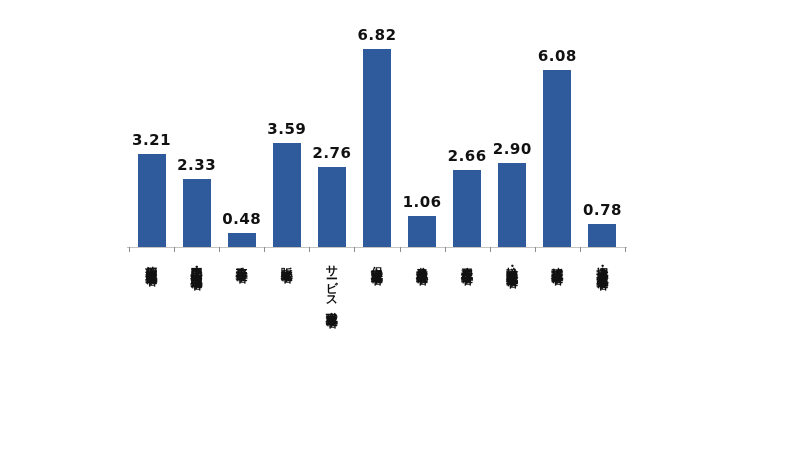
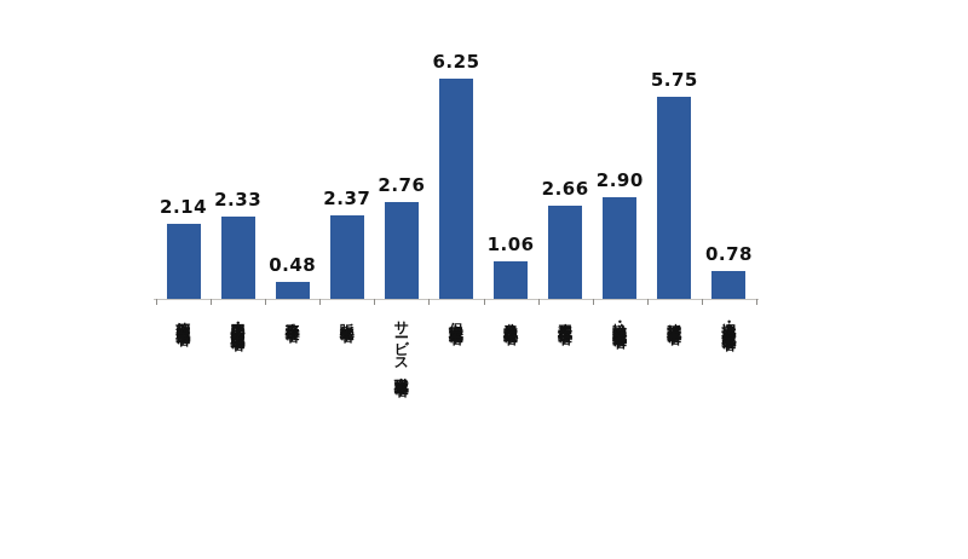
管理的職業従事者: 3.21 -> 2.14
販売従事者: 3.59 -> 2.37
保安職業従事者: 6.82 -> 6.25
建設採掘従事者: 6.08 -> 5.75
